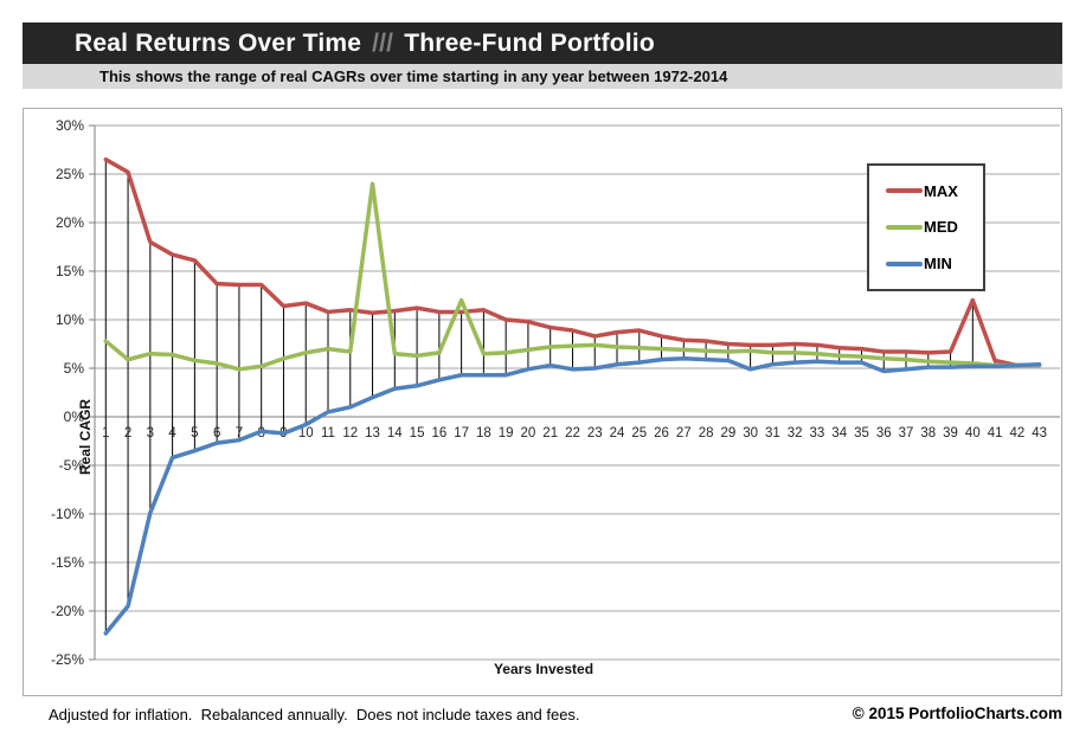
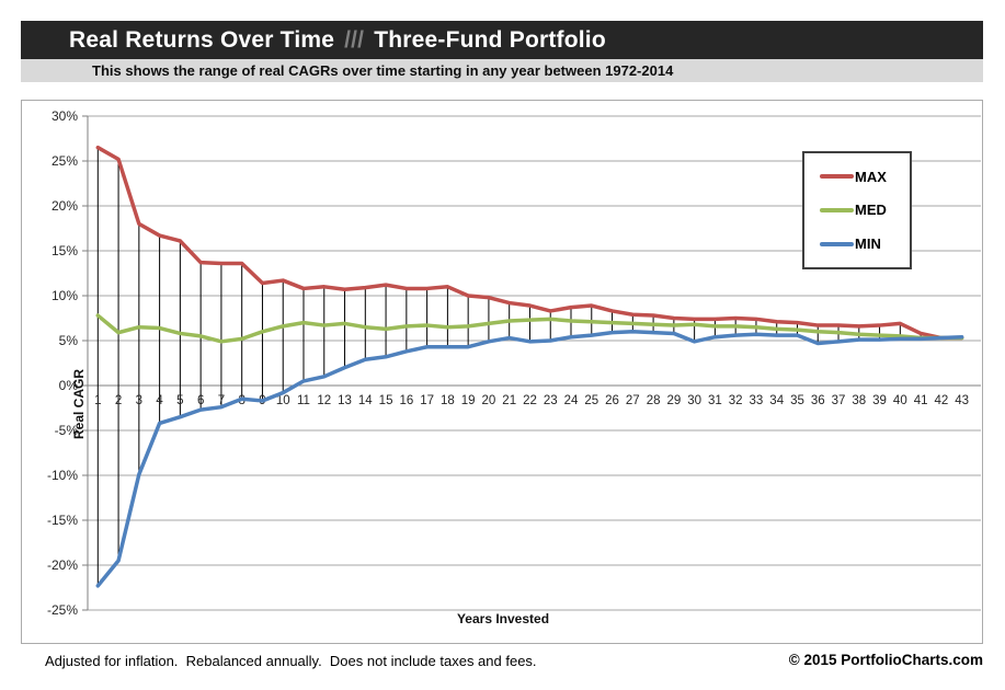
MED/13: 24% -> 7%
MED/17: 12% -> 7%
MAX/40: 12% -> 7%
